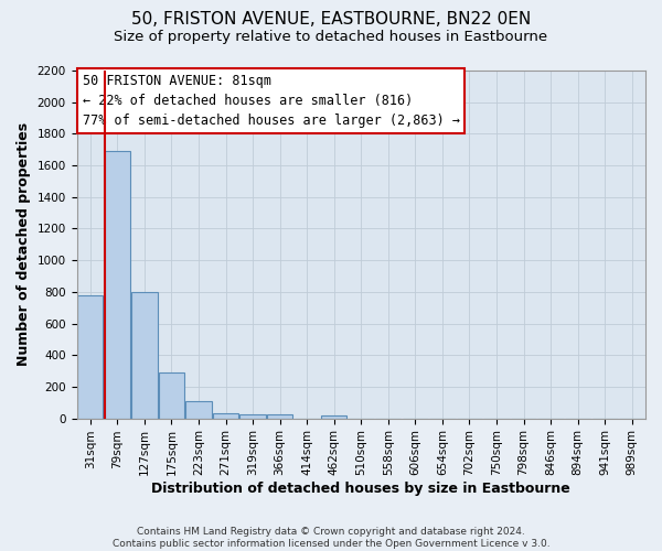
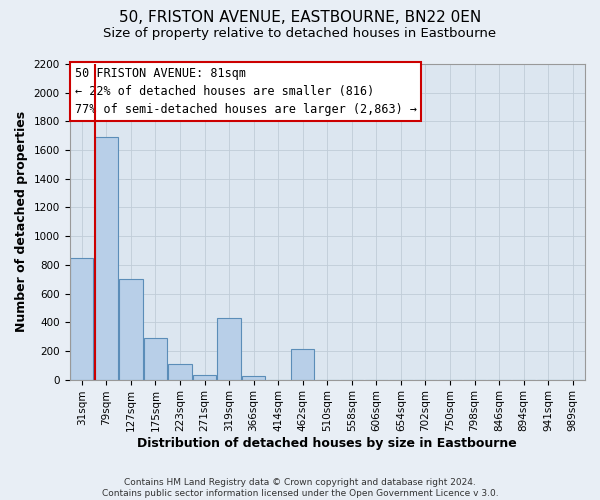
31sqm: 780 -> 850
127sqm: 800 -> 700
319sqm: 30 -> 430
462sqm: 20 -> 210
